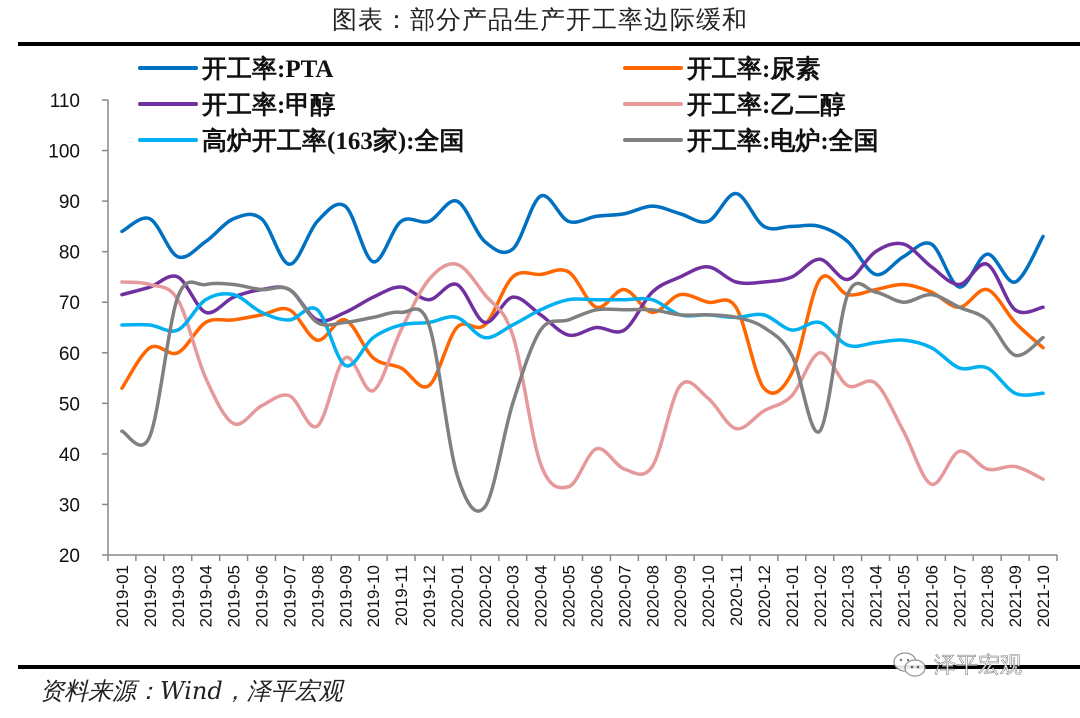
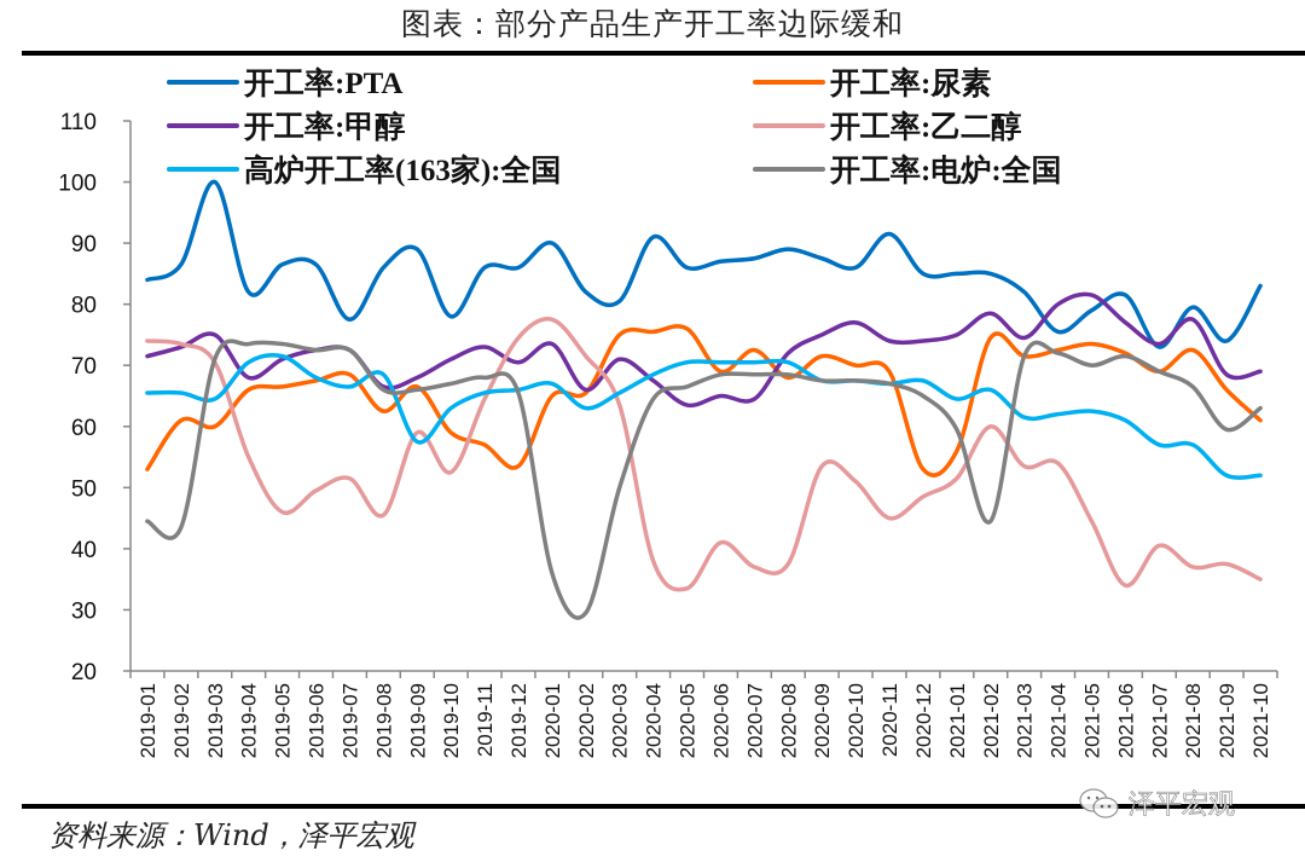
开工率:PTA/2019-03: 79 -> 100
